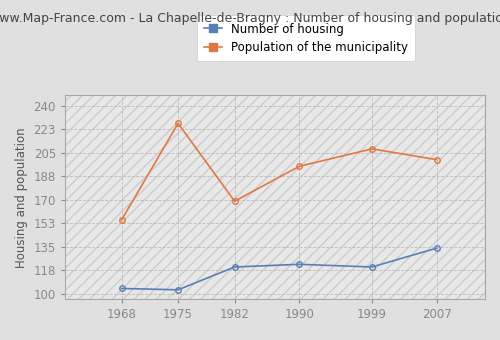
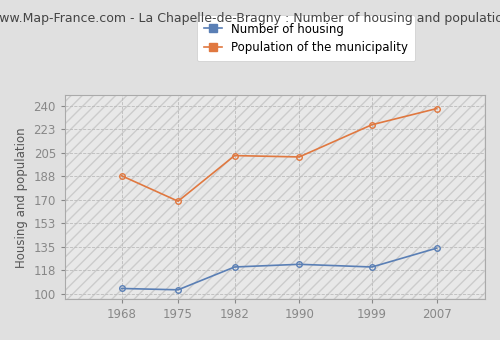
Population of the municipality/1968: 155 -> 188
Population of the municipality/1975: 227 -> 169
Population of the municipality/1982: 169 -> 203
Population of the municipality/1990: 195 -> 202
Population of the municipality/1999: 208 -> 226
Population of the municipality/2007: 200 -> 238
